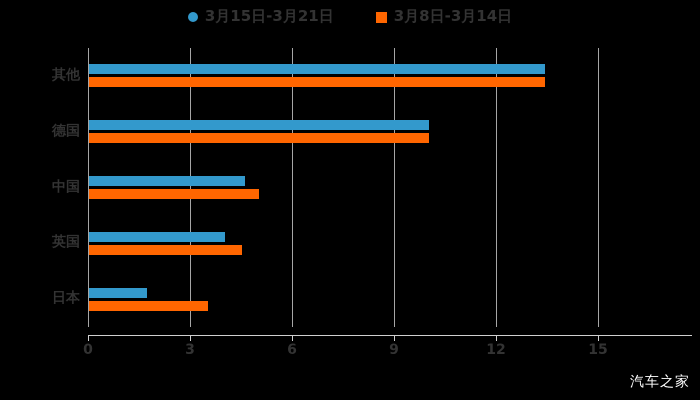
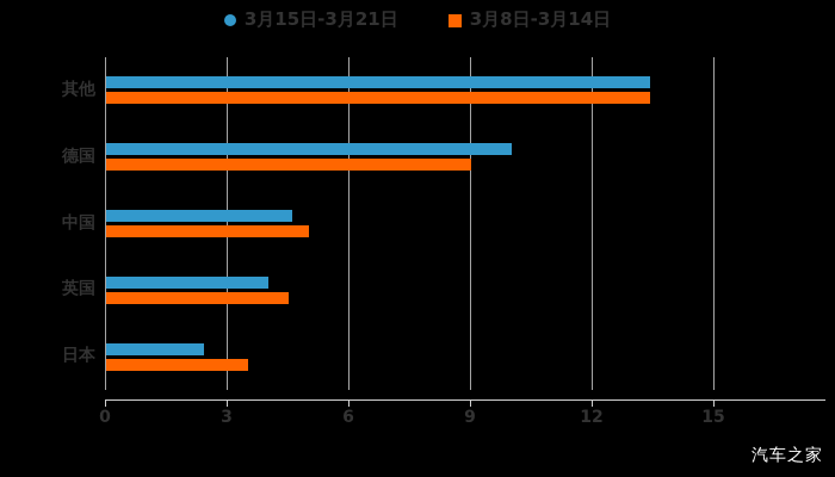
3月8日-3月14日/德国: 10.0 -> 9.0
3月15日-3月21日/日本: 1.7 -> 2.4
